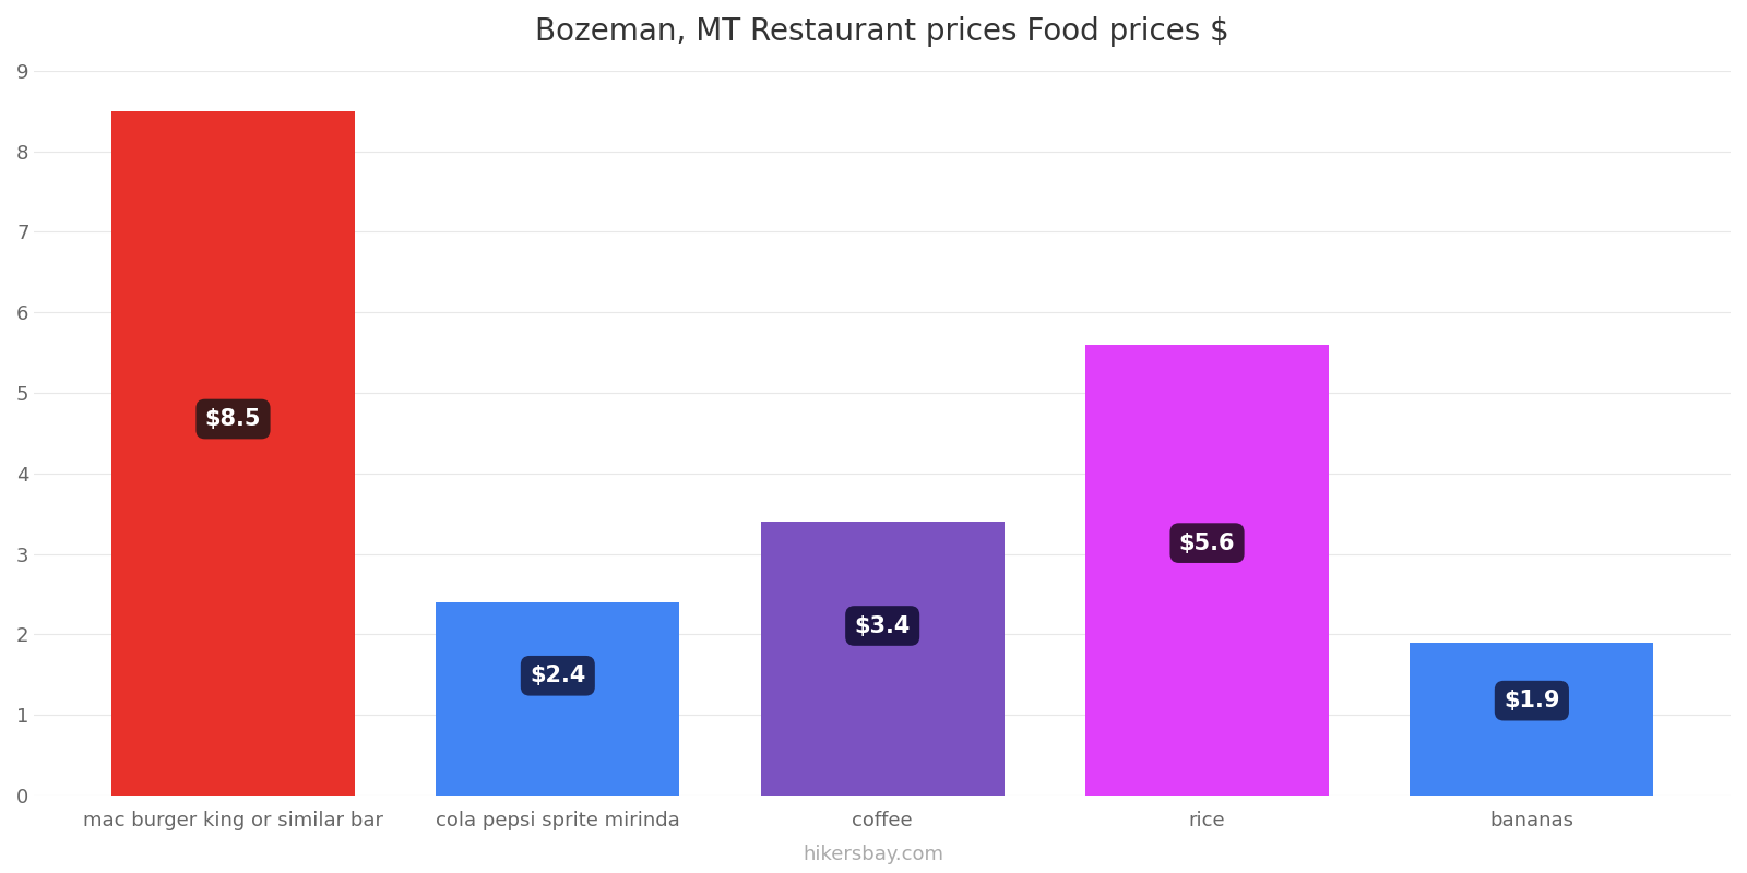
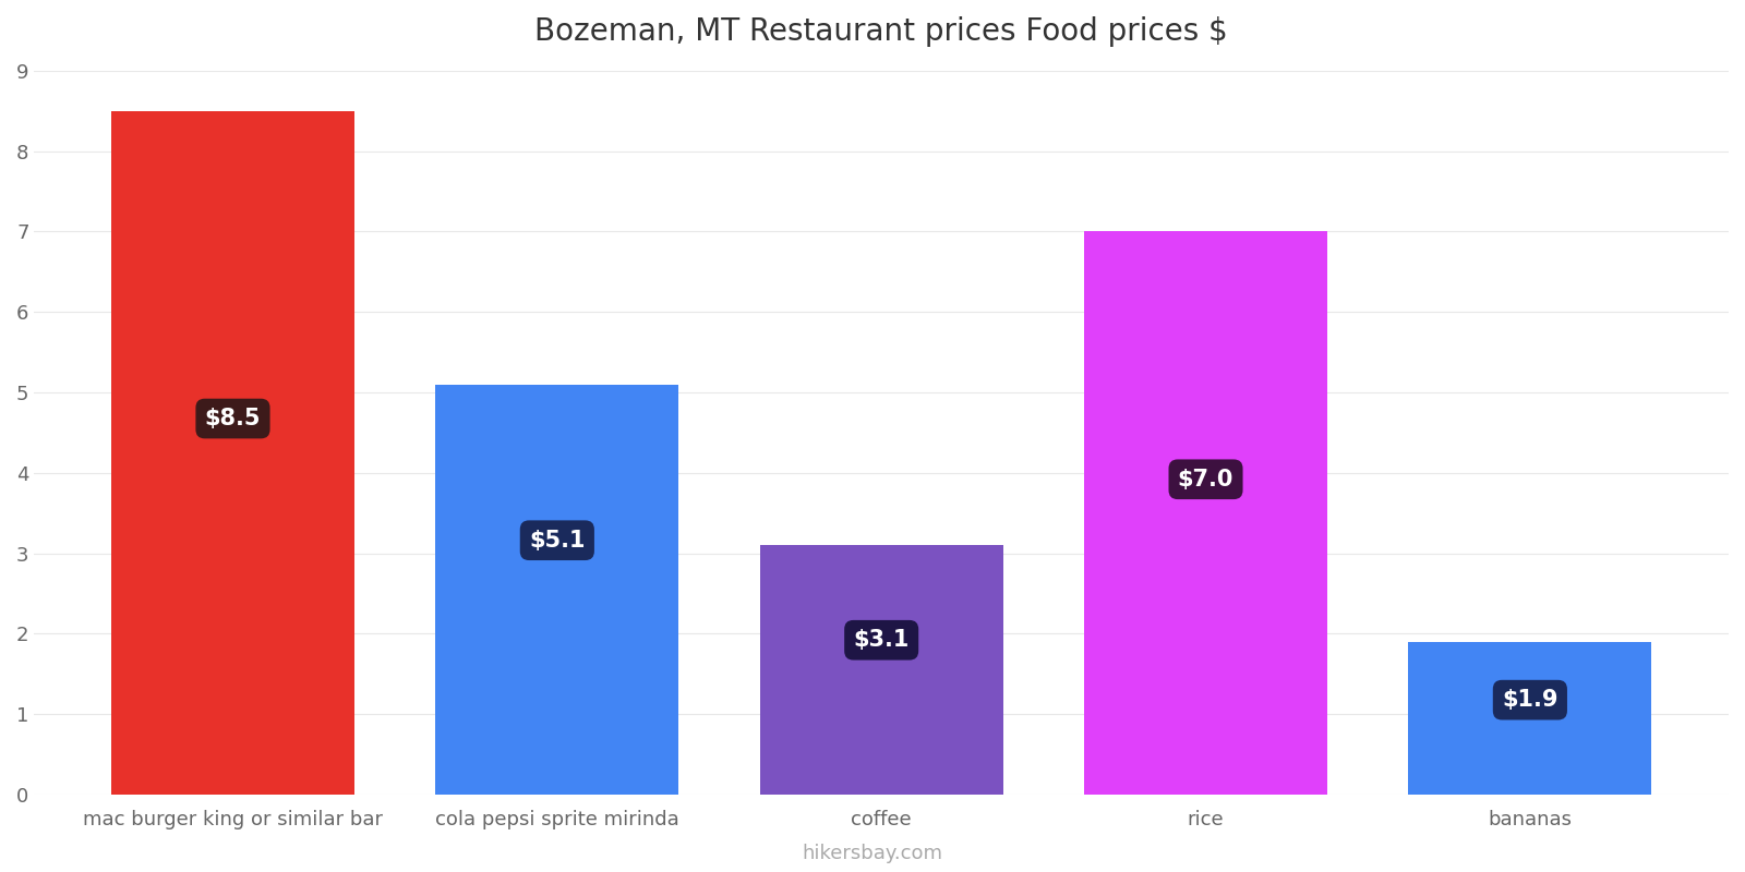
cola pepsi sprite mirinda: $2.4 -> $5.1
coffee: $3.4 -> $3.1
rice: $5.6 -> $7.0
